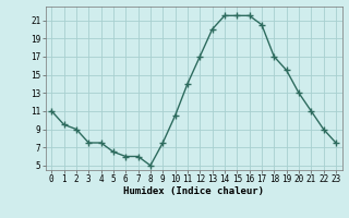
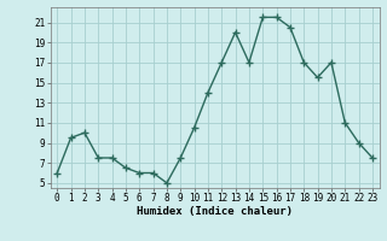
0: 11.0 -> 6.0
2: 9.0 -> 10.0
14: 21.5 -> 17.0
20: 13.0 -> 17.0
